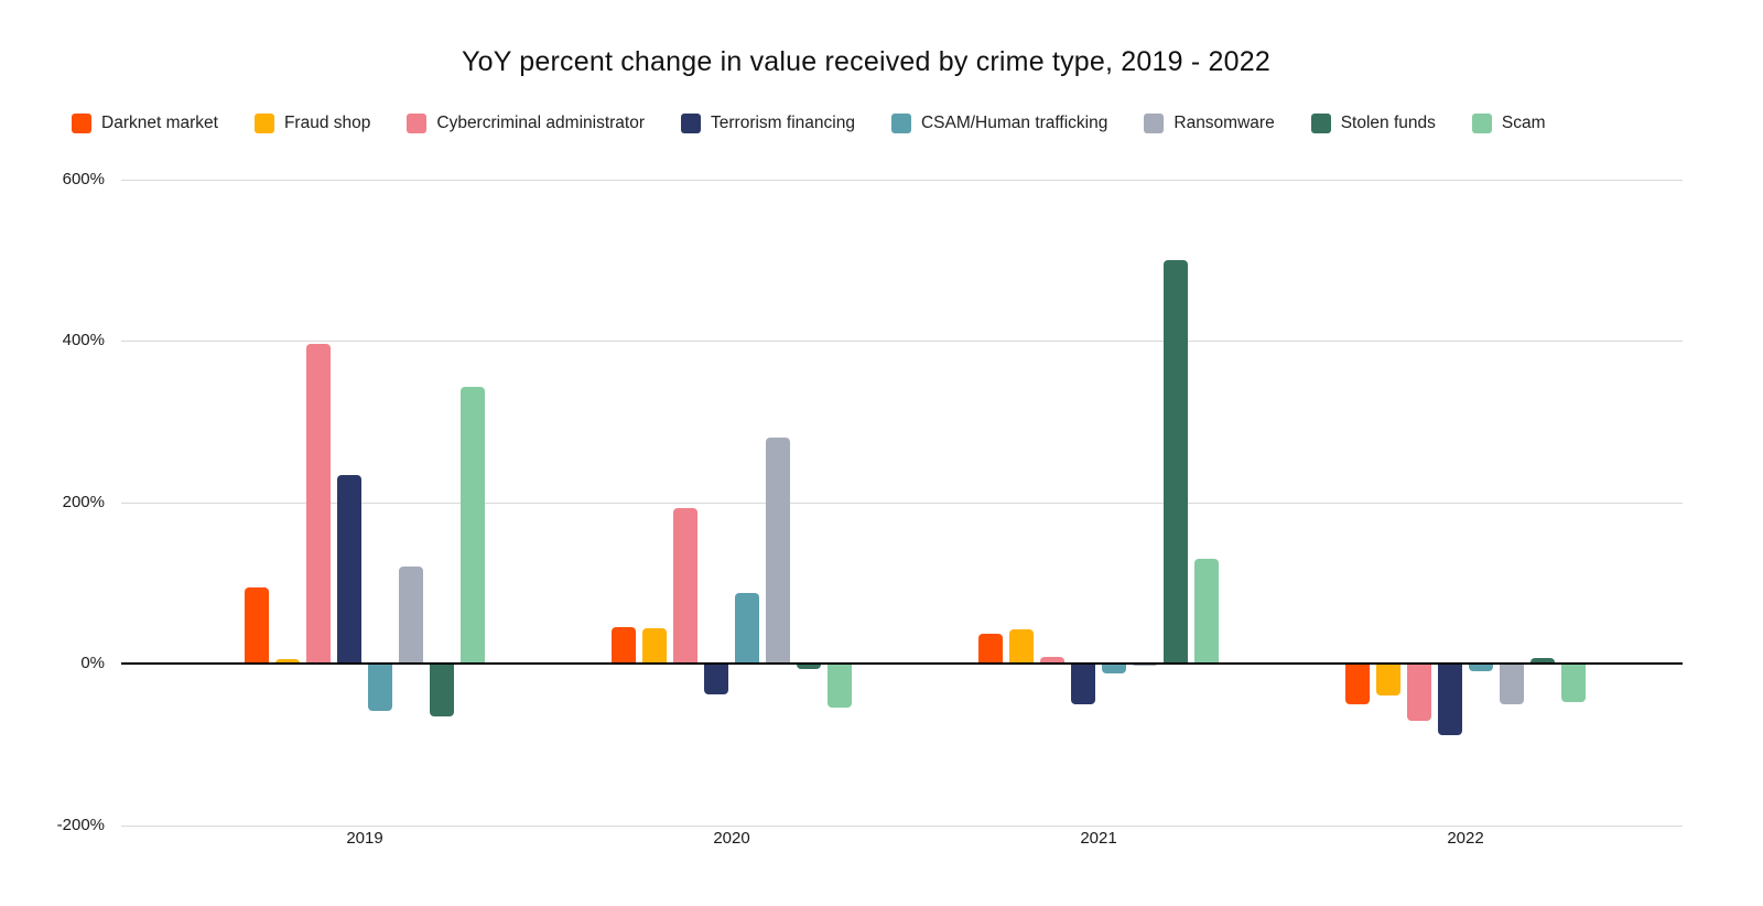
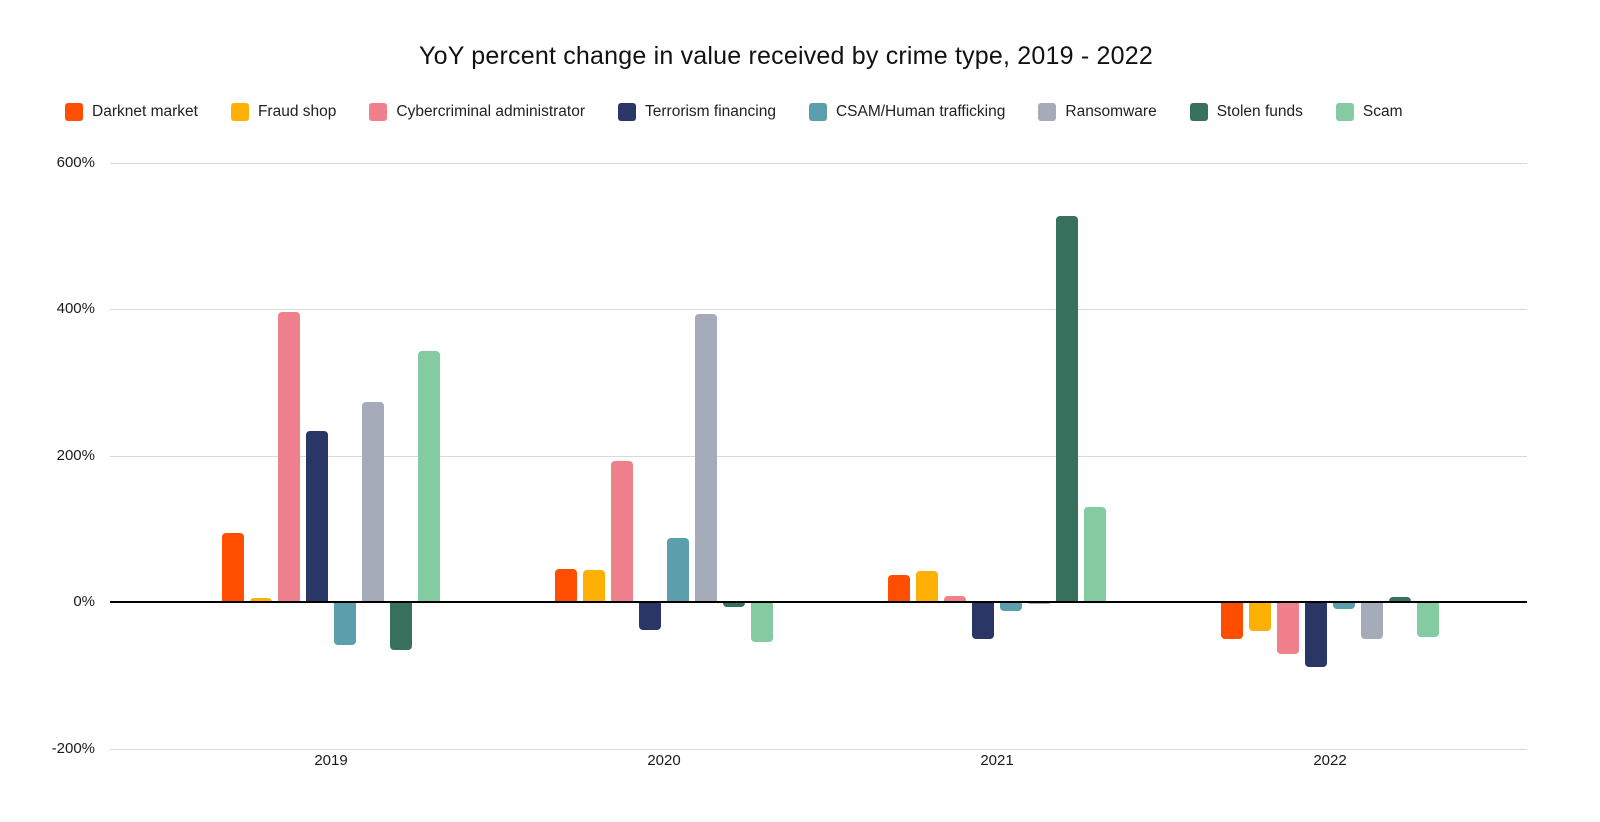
Ransomware/2019: 120% -> 270%
Ransomware/2020: 280% -> 390%
Stolen funds/2021: 500% -> 530%
